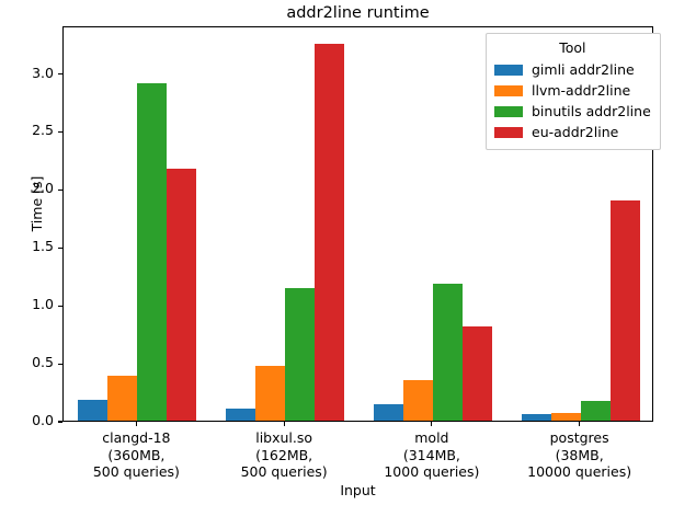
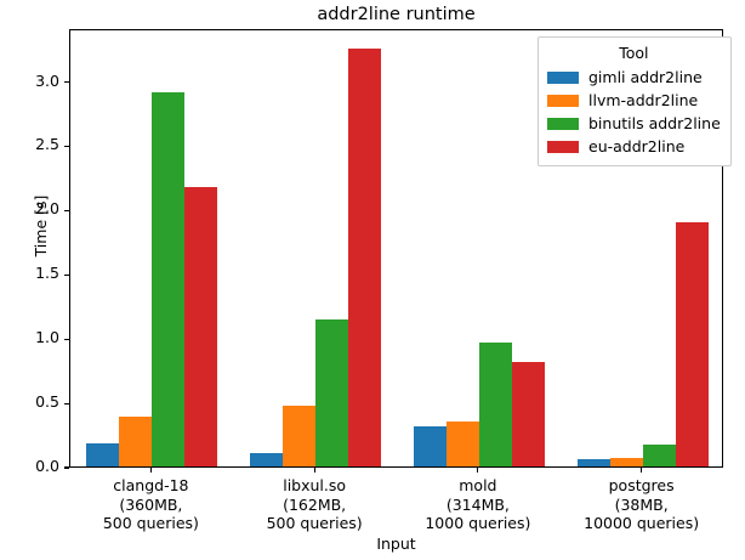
gimli addr2line/mold (314MB, 1000 queries): 0.14 -> 0.31
binutils addr2line/mold (314MB, 1000 queries): 1.18 -> 0.96
